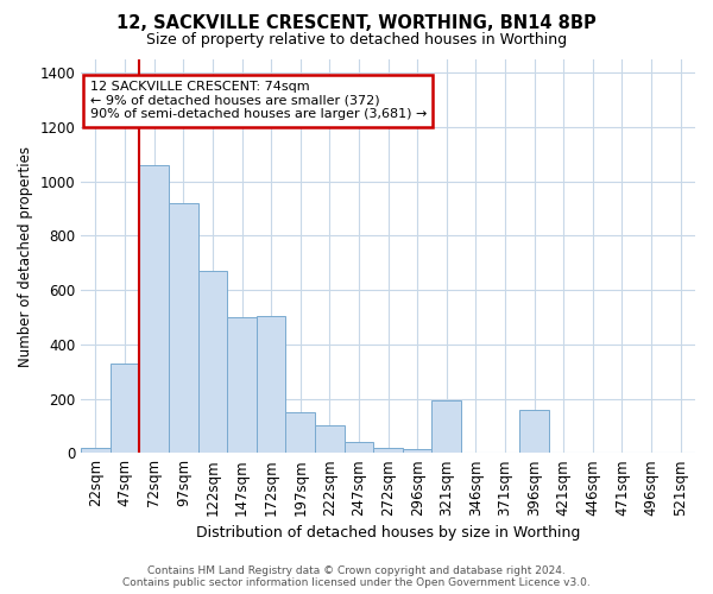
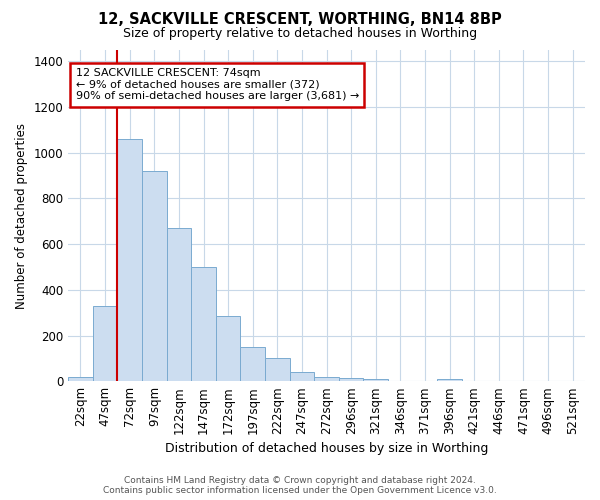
172sqm: 505 -> 285
321sqm: 195 -> 8
396sqm: 160 -> 8
